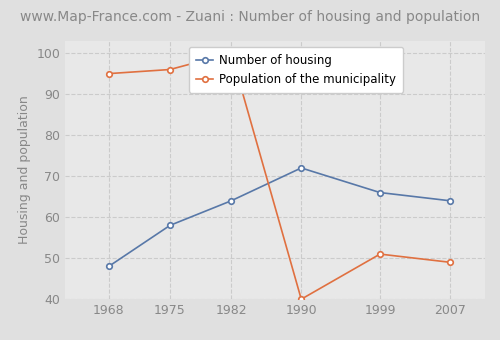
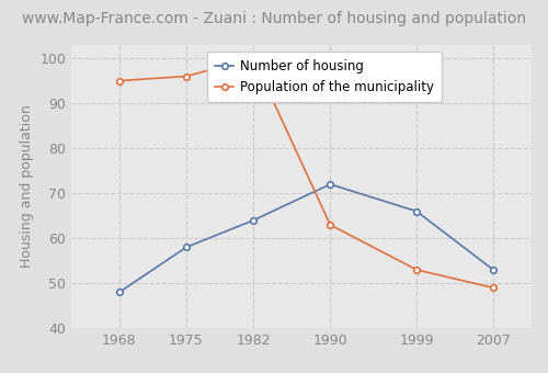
Population of the municipality/1990: 40 -> 63
Population of the municipality/1999: 51 -> 53
Number of housing/2007: 64 -> 53
